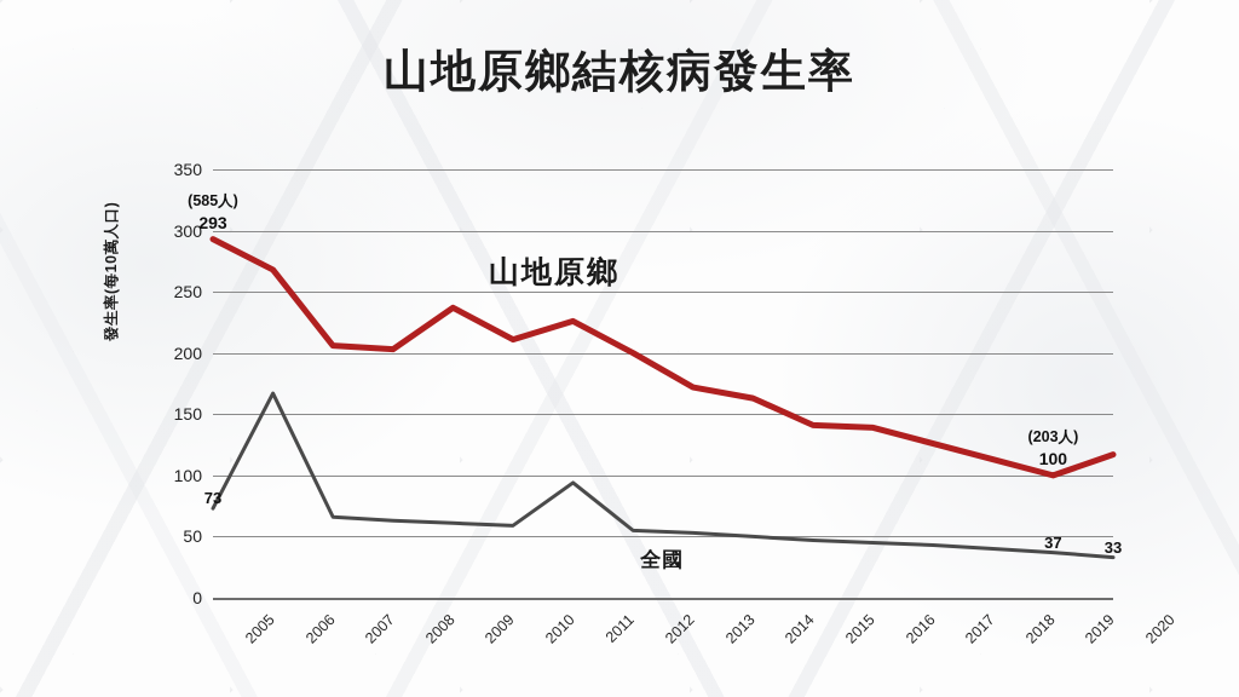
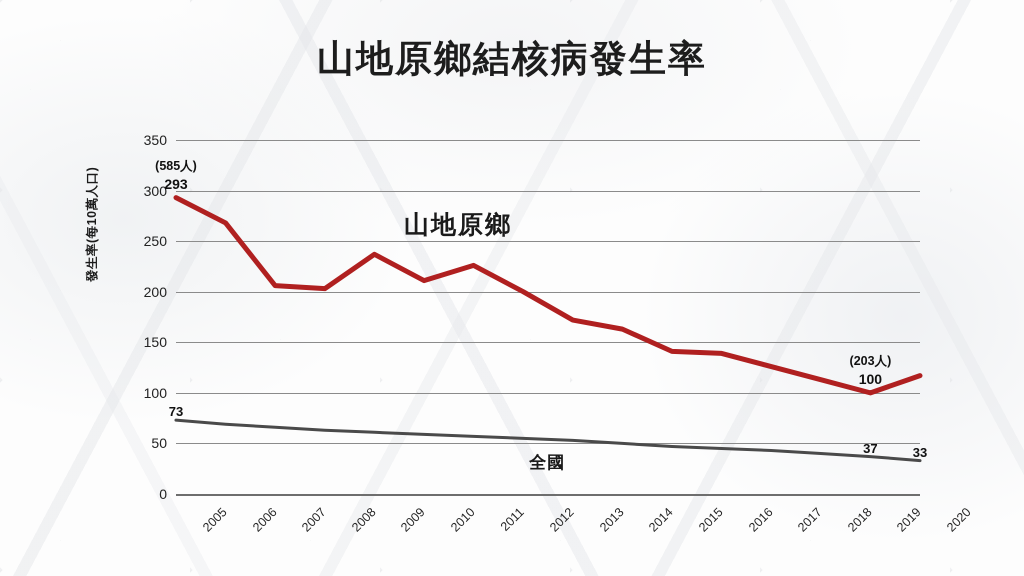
全國/2006: 167 -> 69
全國/2011: 94 -> 57
